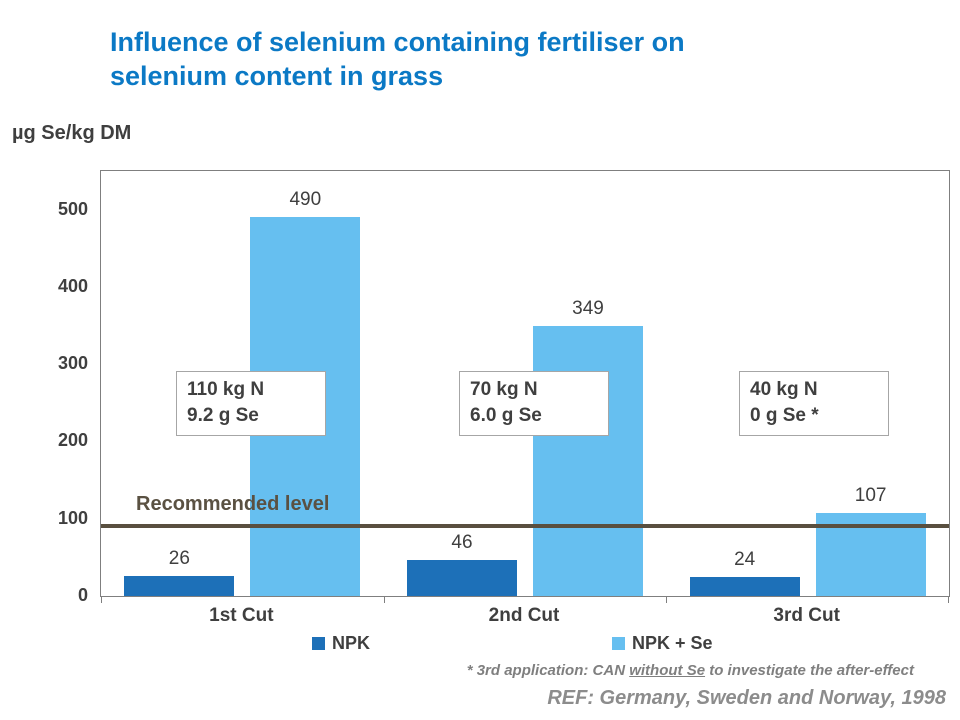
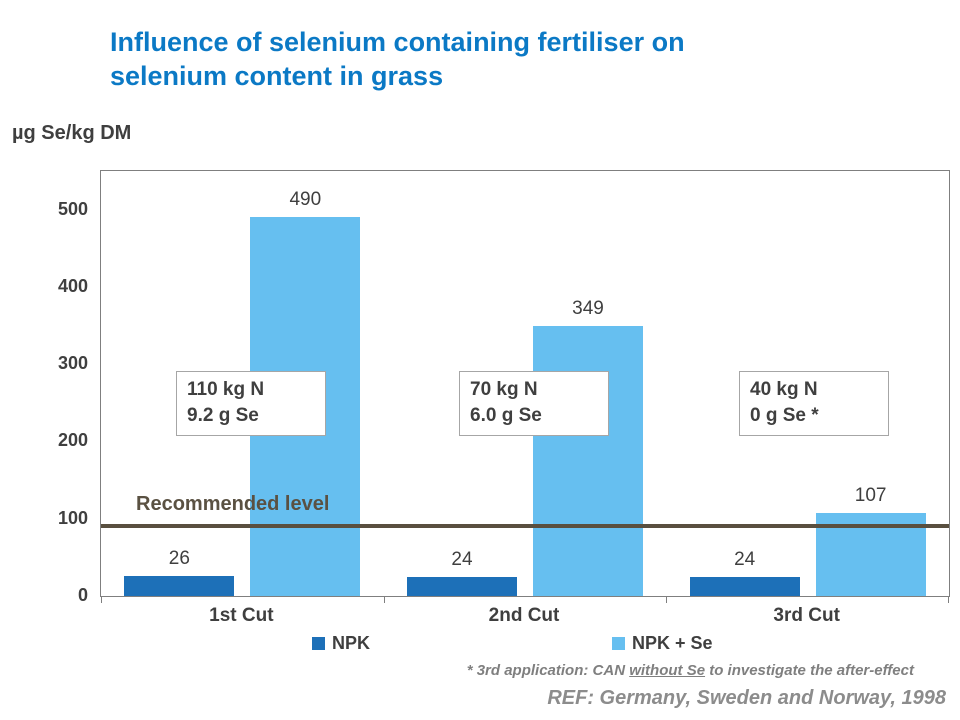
NPK/2nd Cut: 46 -> 24
